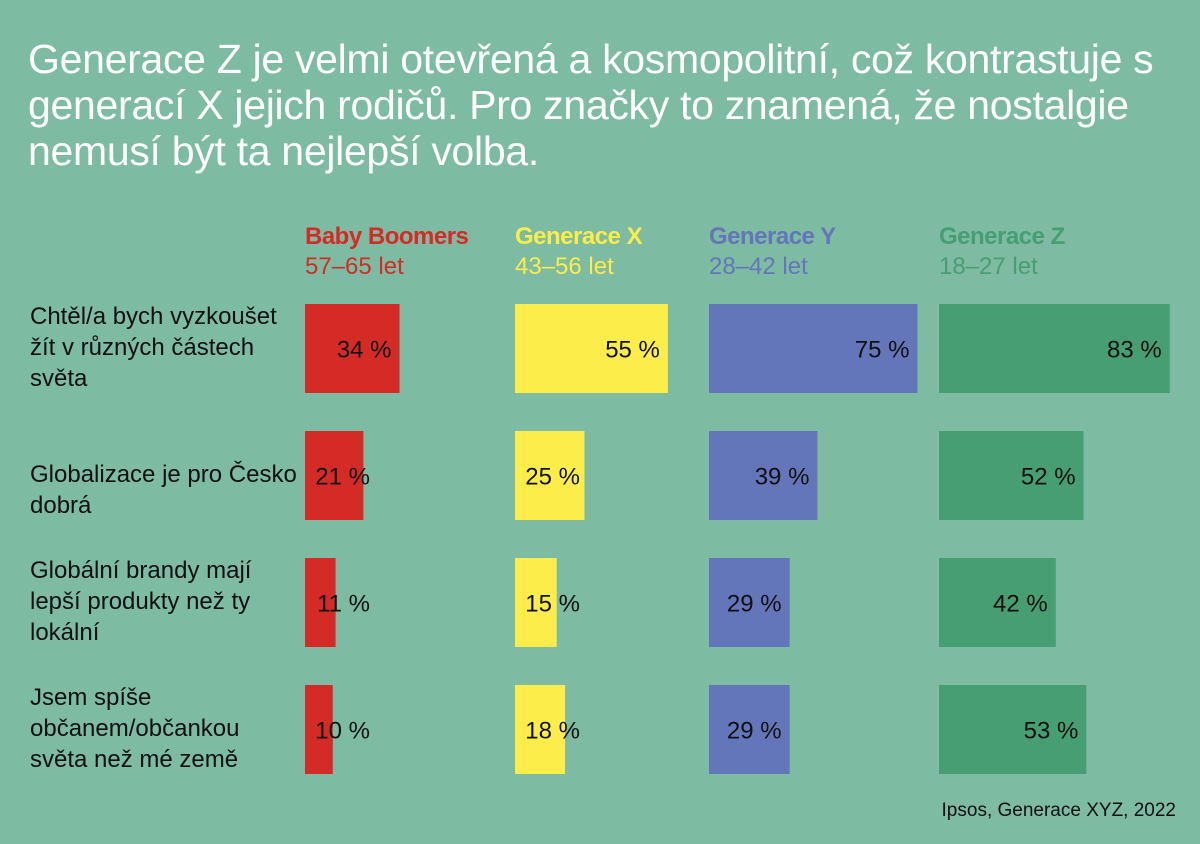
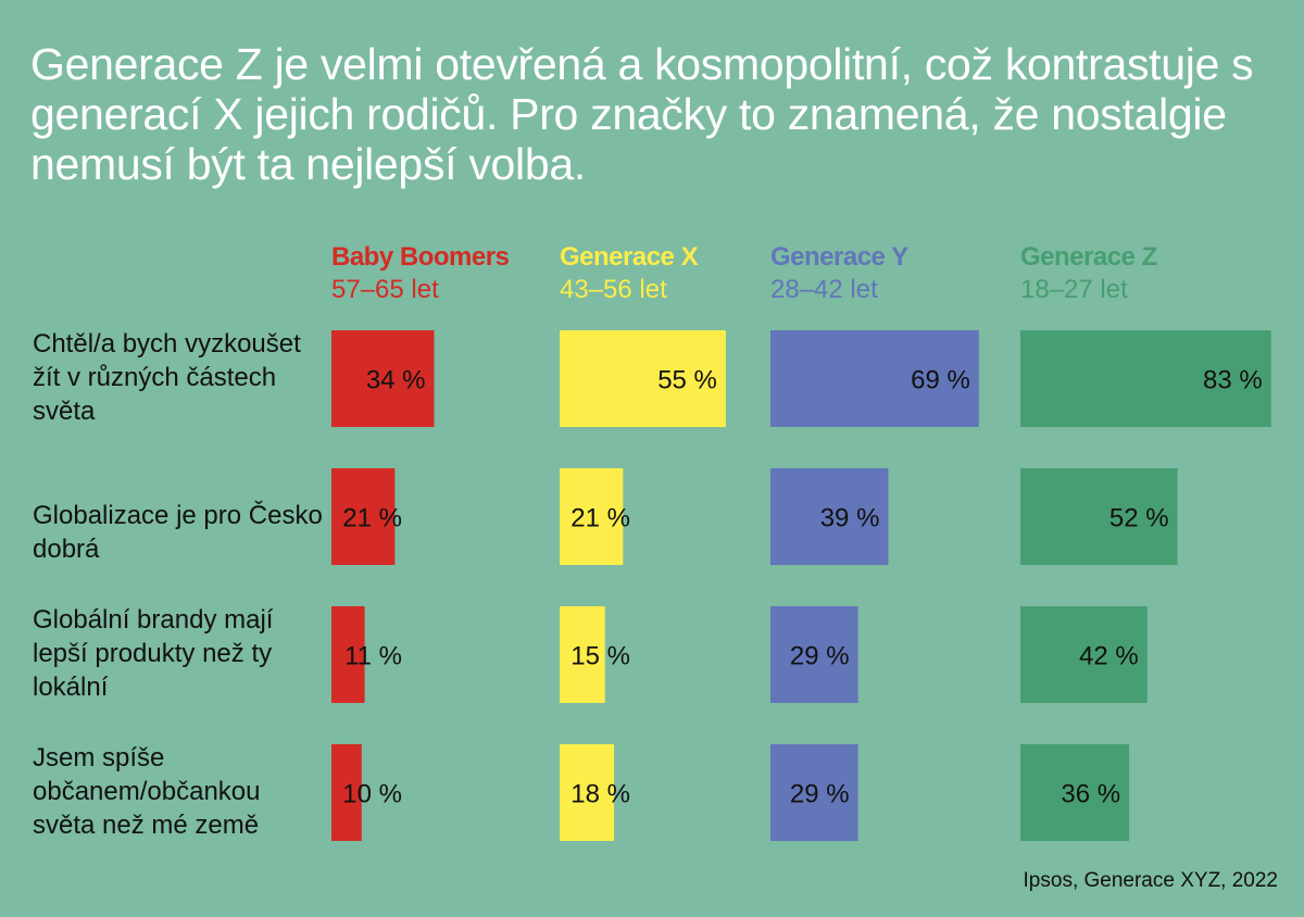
Generace Y/Chtěl/a bych vyzkoušet žít v různých částech světa: 75 -> 69
Generace X/Globalizace je pro Česko dobrá: 25 -> 21
Generace Z/Jsem spíše občanem/občankou světa než mé země: 53 -> 36
